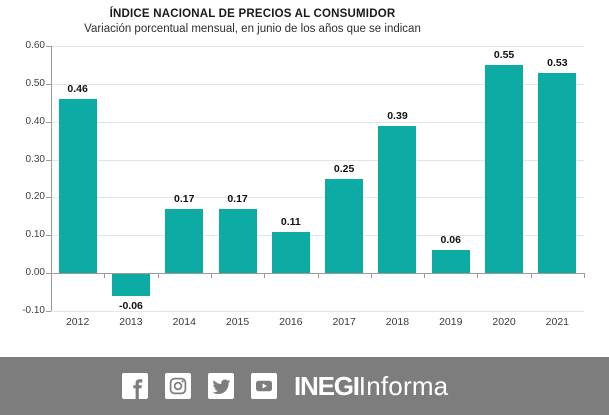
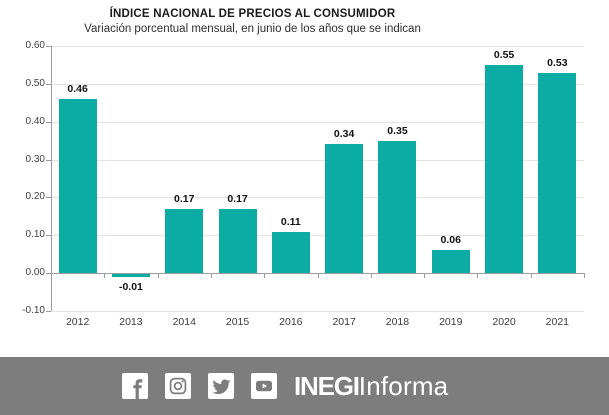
2013: -0.06 -> -0.01
2017: 0.25 -> 0.34
2018: 0.39 -> 0.35
